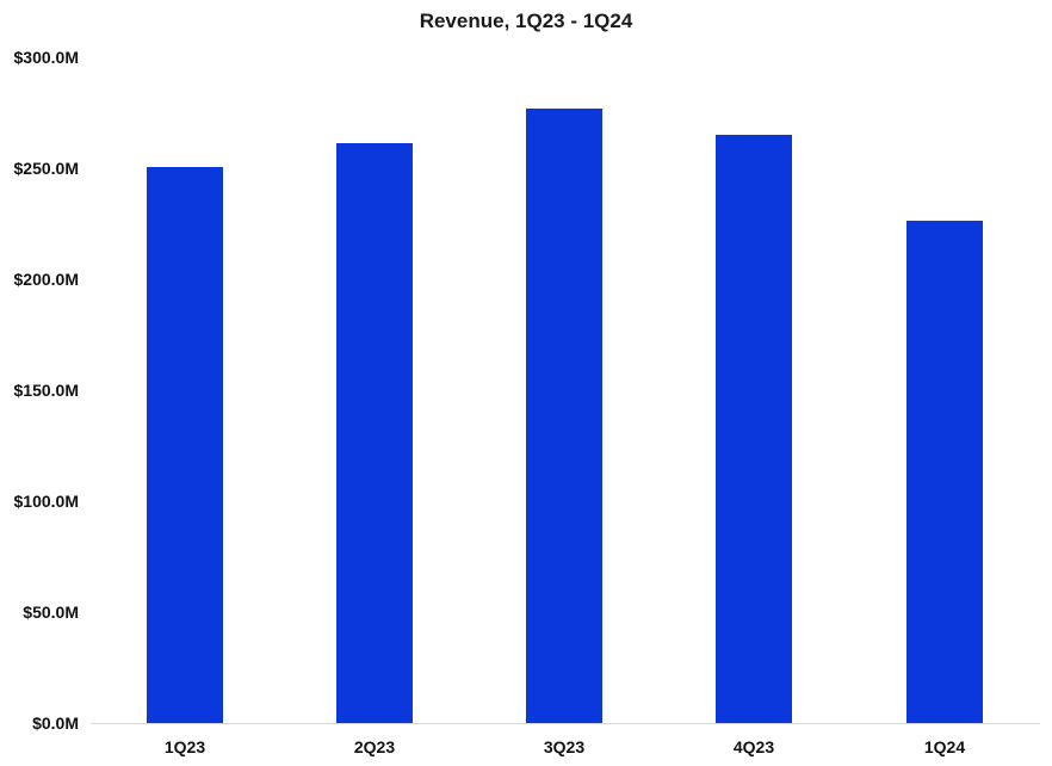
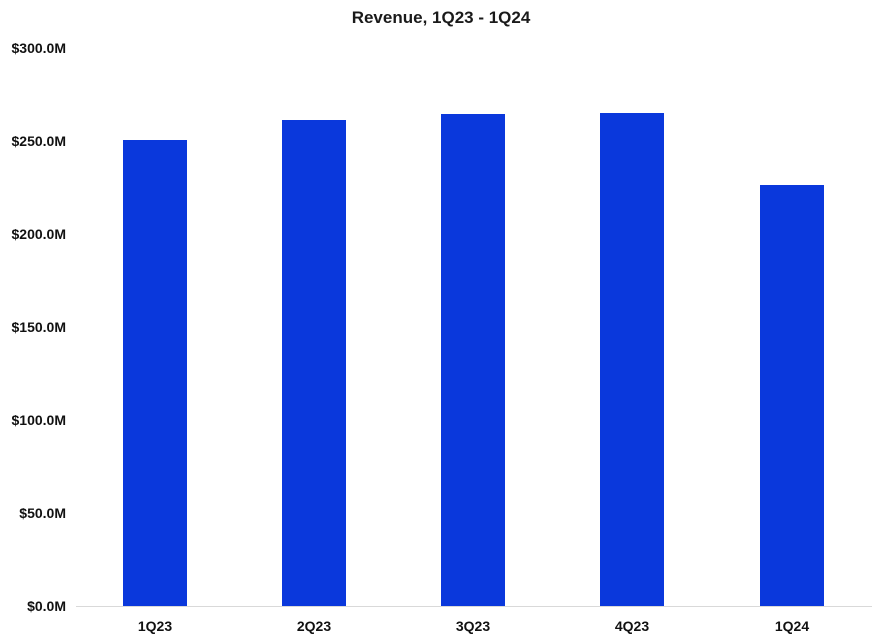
3Q23: $277M -> $264M
